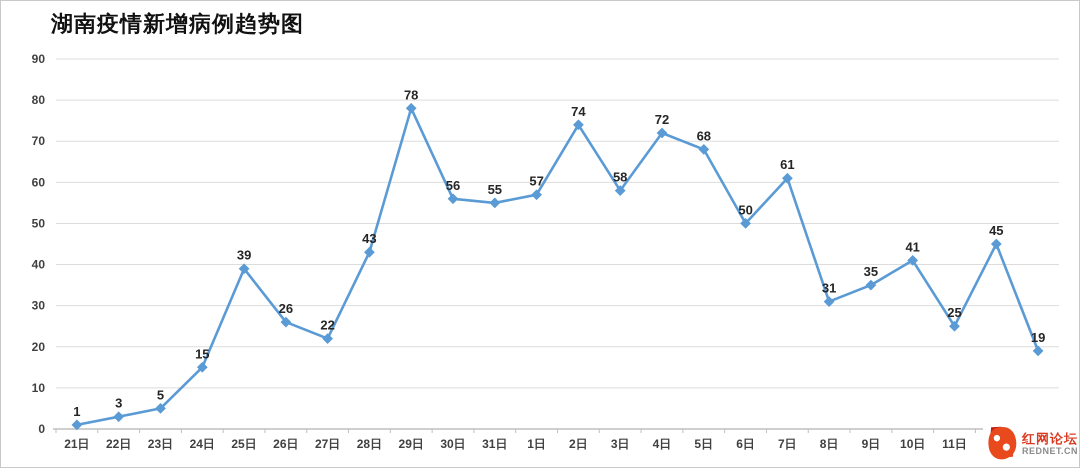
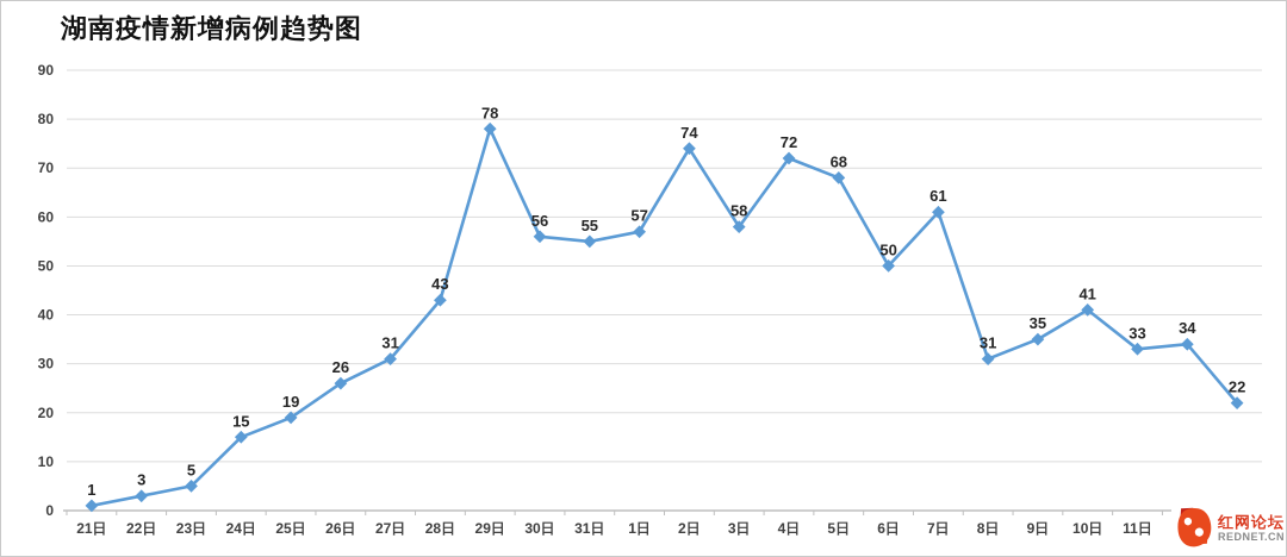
25日: 39 -> 19
27日: 22 -> 31
11日: 25 -> 33
12日: 45 -> 34
13日: 19 -> 22
